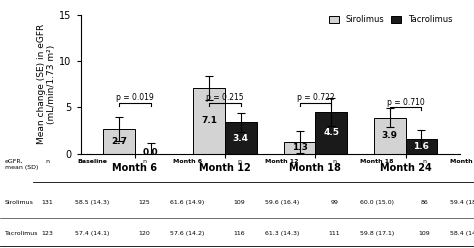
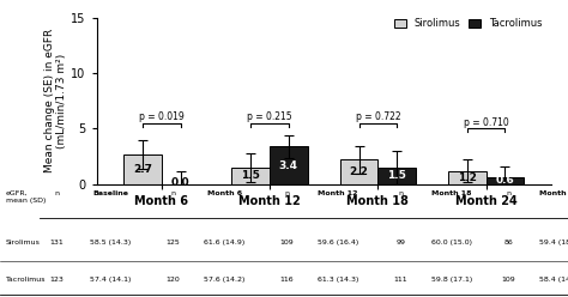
Sirolimus/Month 12: 7.1 -> 1.5
Sirolimus/Month 18: 1.3 -> 2.2
Tacrolimus/Month 18: 4.5 -> 1.5
Sirolimus/Month 24: 3.9 -> 1.2
Tacrolimus/Month 24: 1.6 -> 0.6
